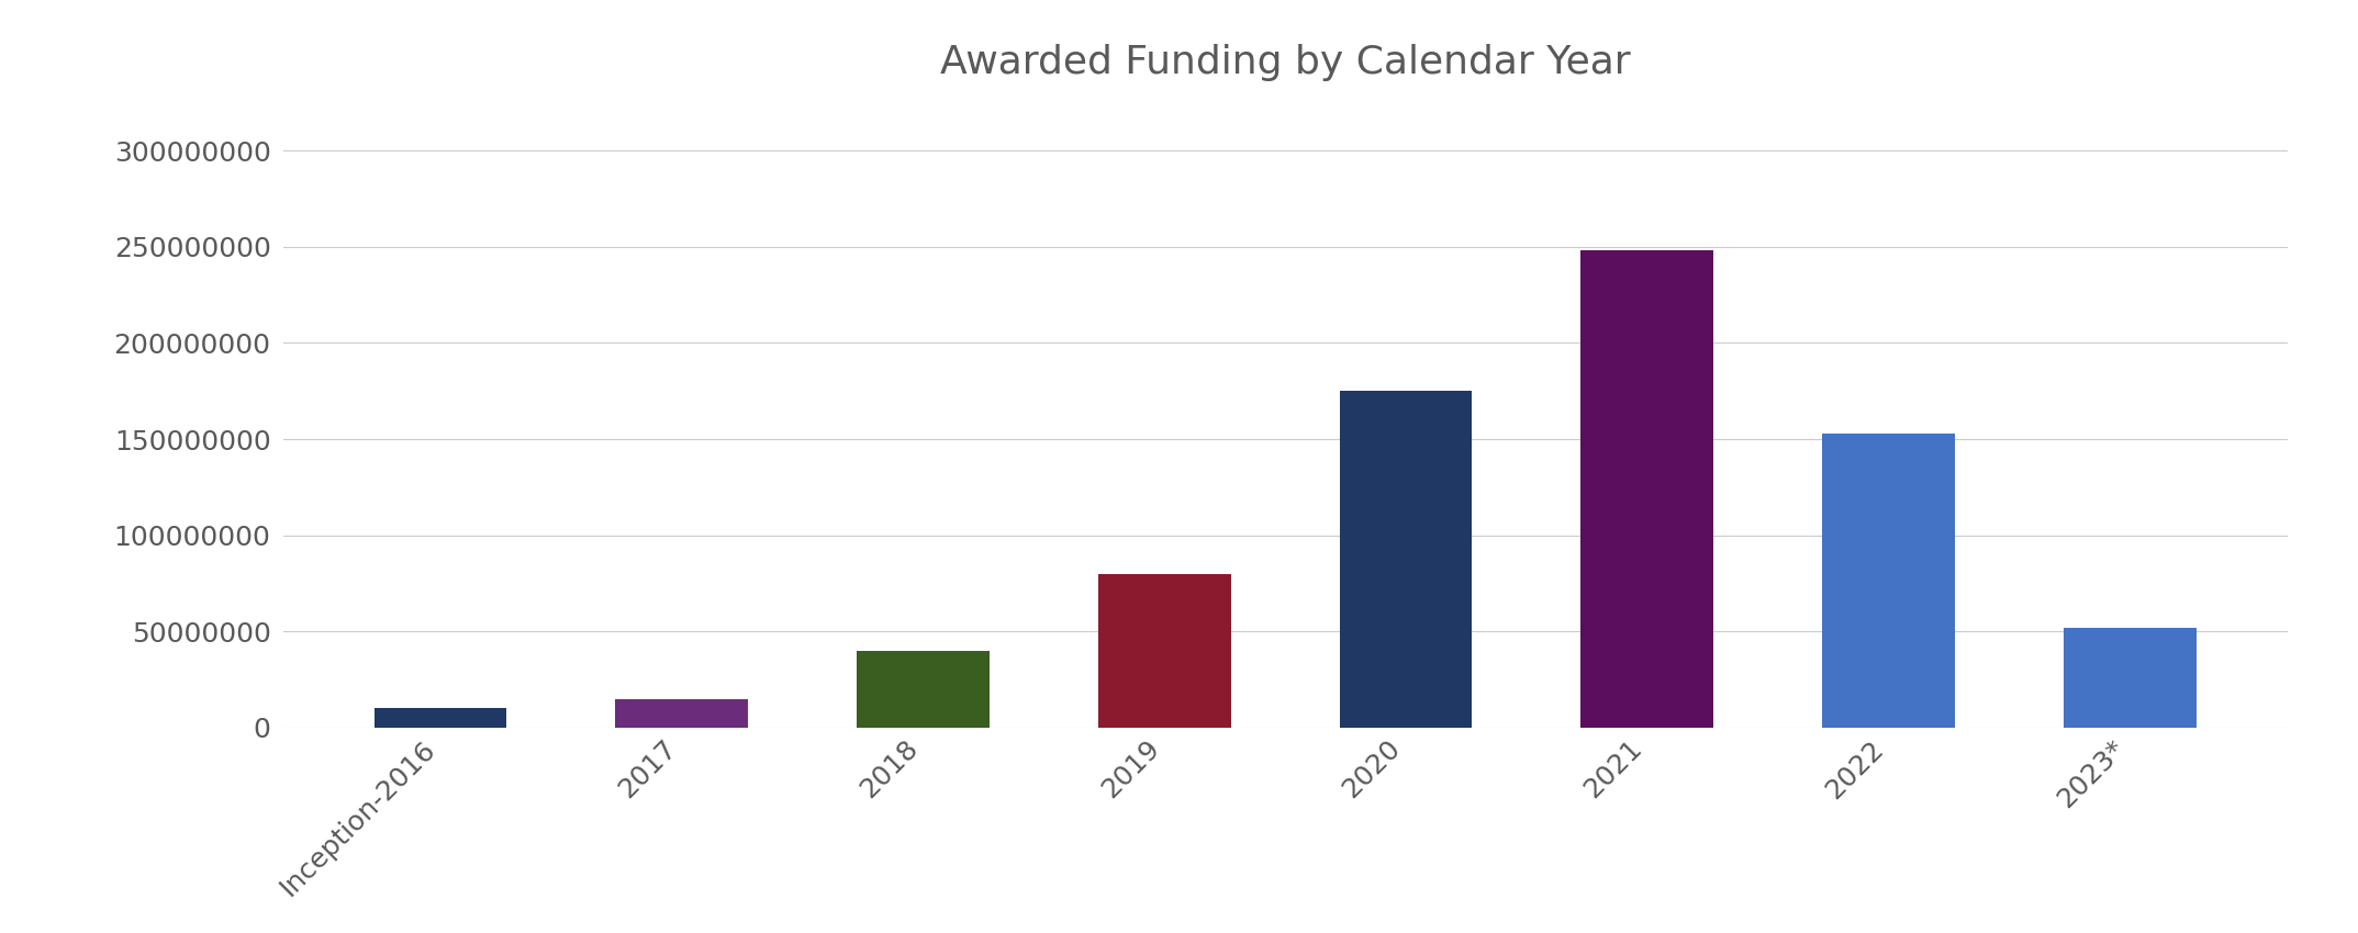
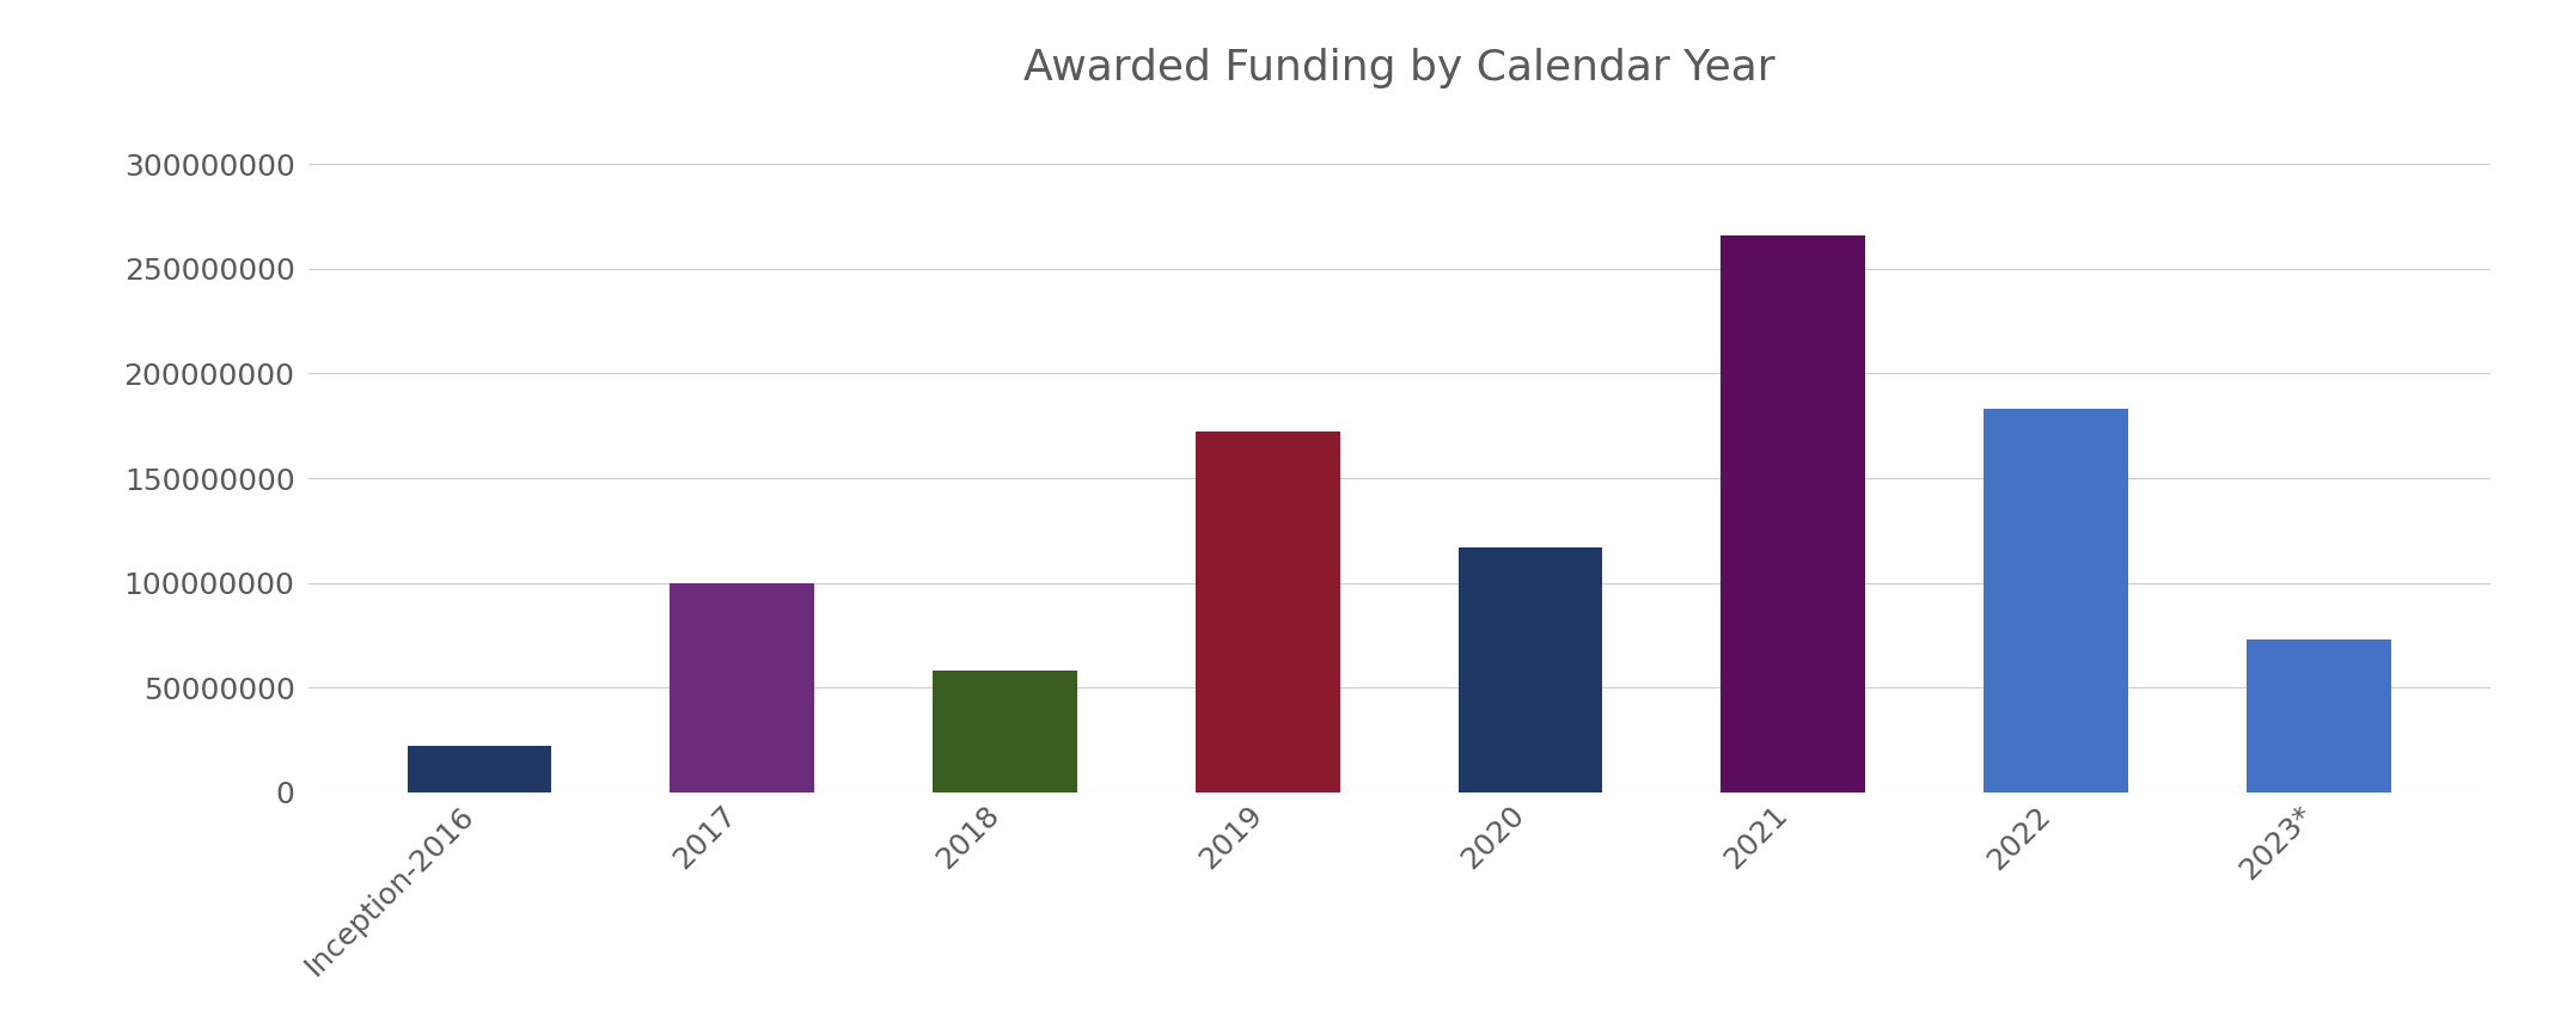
Inception-2016: 10000000 -> 22000000
2017: 15000000 -> 100000000
2018: 40000000 -> 58000000
2019: 80000000 -> 172000000
2020: 175000000 -> 117000000
2021: 248000000 -> 266000000
2022: 153000000 -> 183000000
2023*: 52000000 -> 73000000
